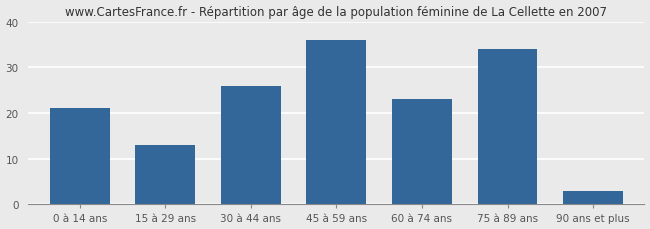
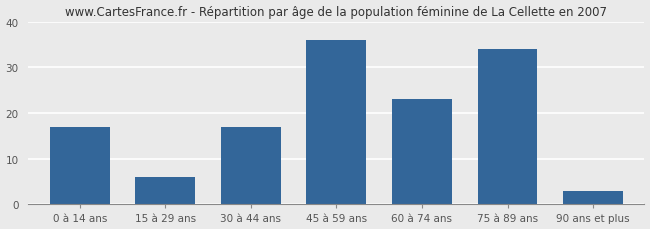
0 à 14 ans: 21 -> 17
15 à 29 ans: 13 -> 6
30 à 44 ans: 26 -> 17
